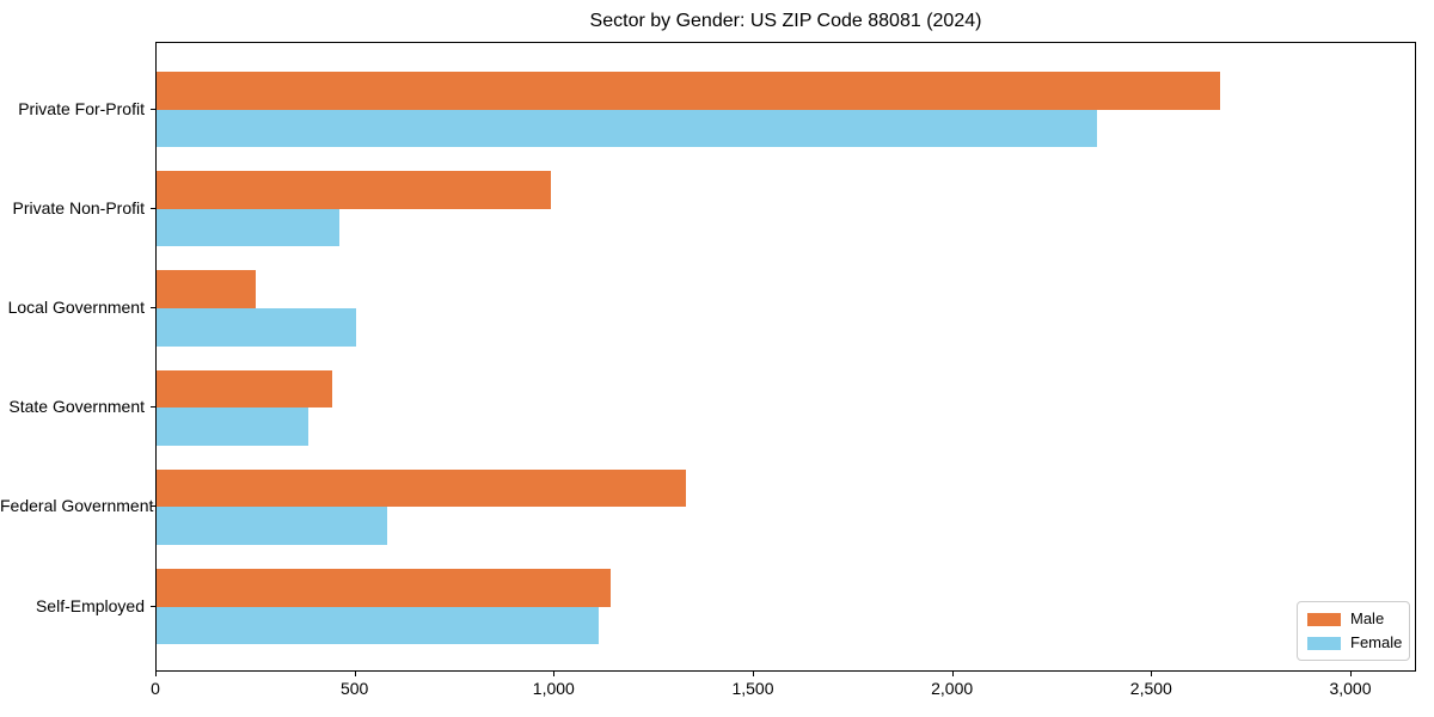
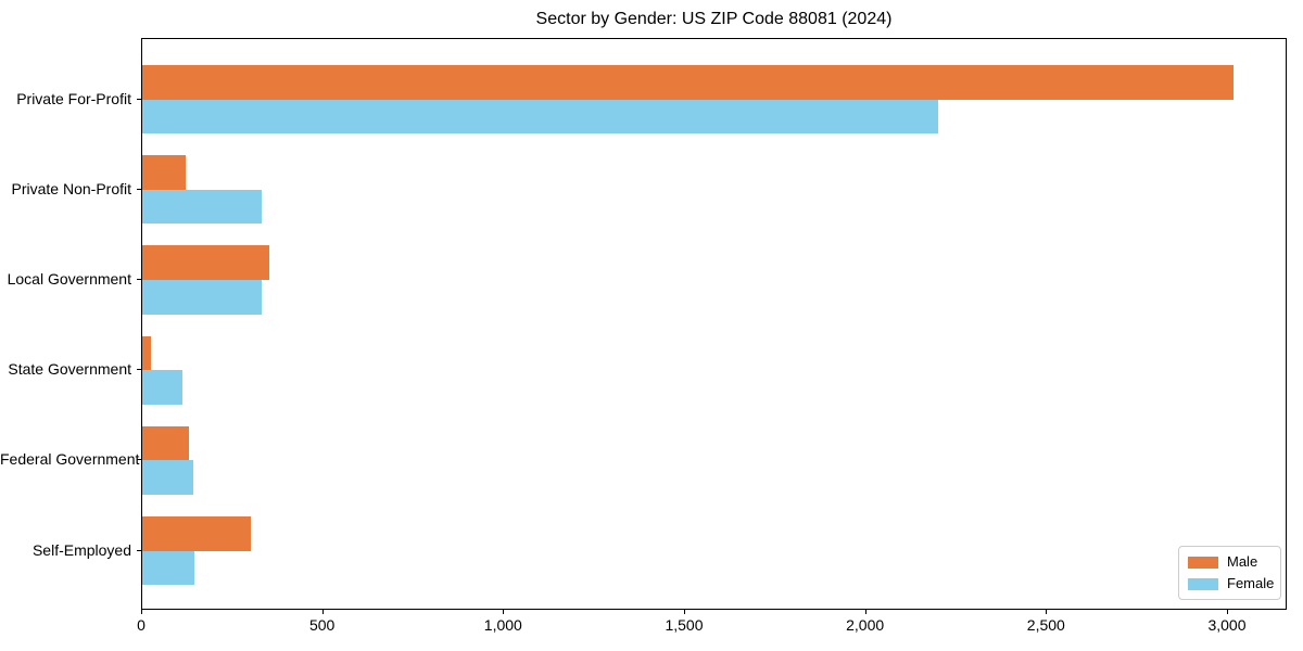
Male/Private For-Profit: 2670 -> 3020
Female/Private For-Profit: 2360 -> 2200
Male/Private Non-Profit: 990 -> 120
Female/Private Non-Profit: 460 -> 330
Male/Local Government: 250 -> 350
Female/Local Government: 500 -> 330
Male/State Government: 440 -> 20
Female/State Government: 380 -> 110
Male/Federal Government: 1330 -> 130
Female/Federal Government: 580 -> 140
Male/Self-Employed: 1140 -> 300
Female/Self-Employed: 1110 -> 140
